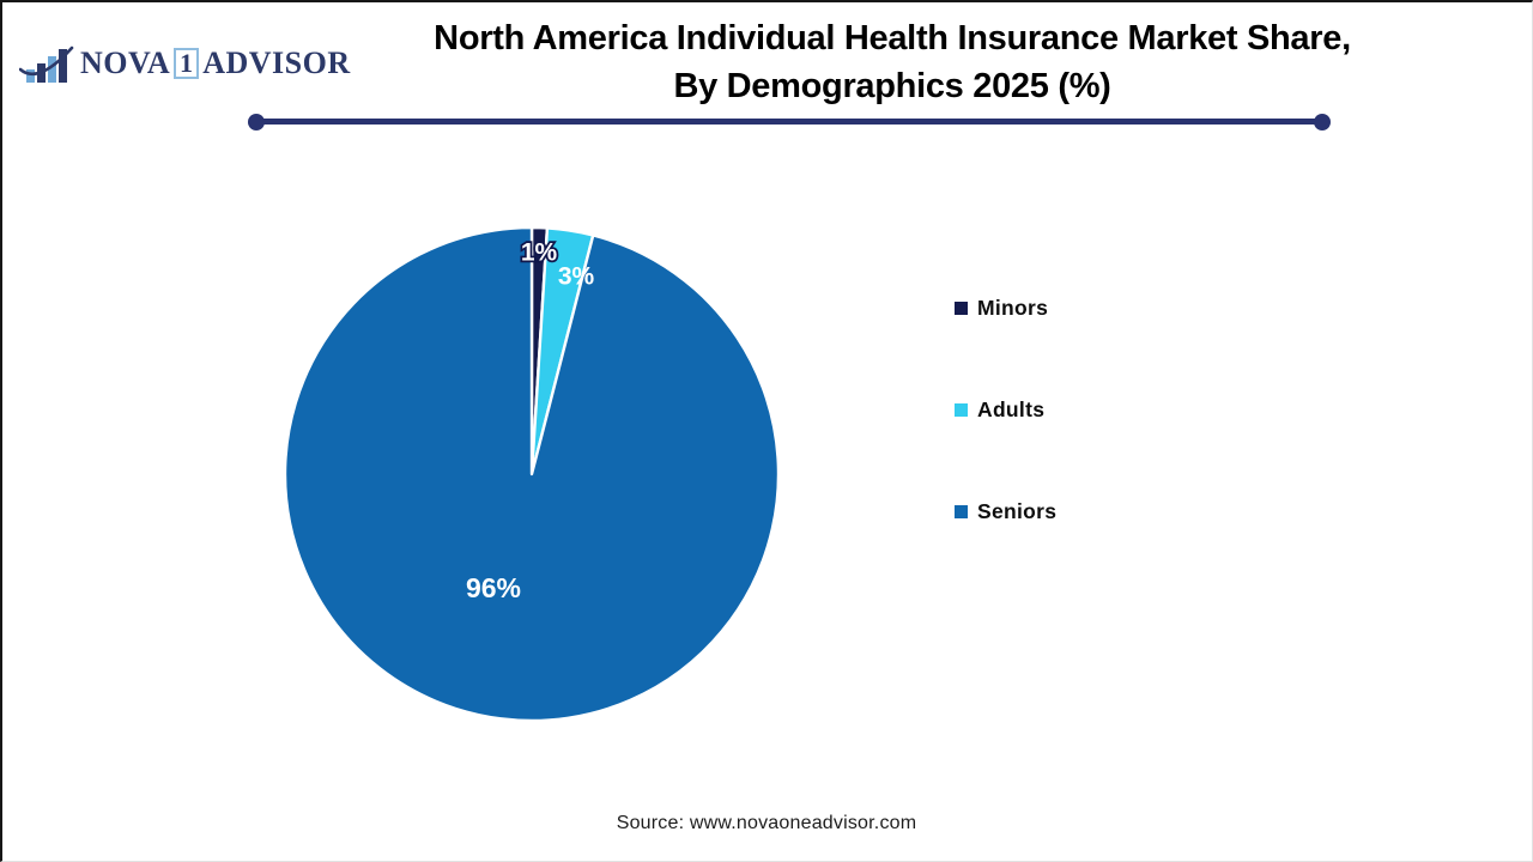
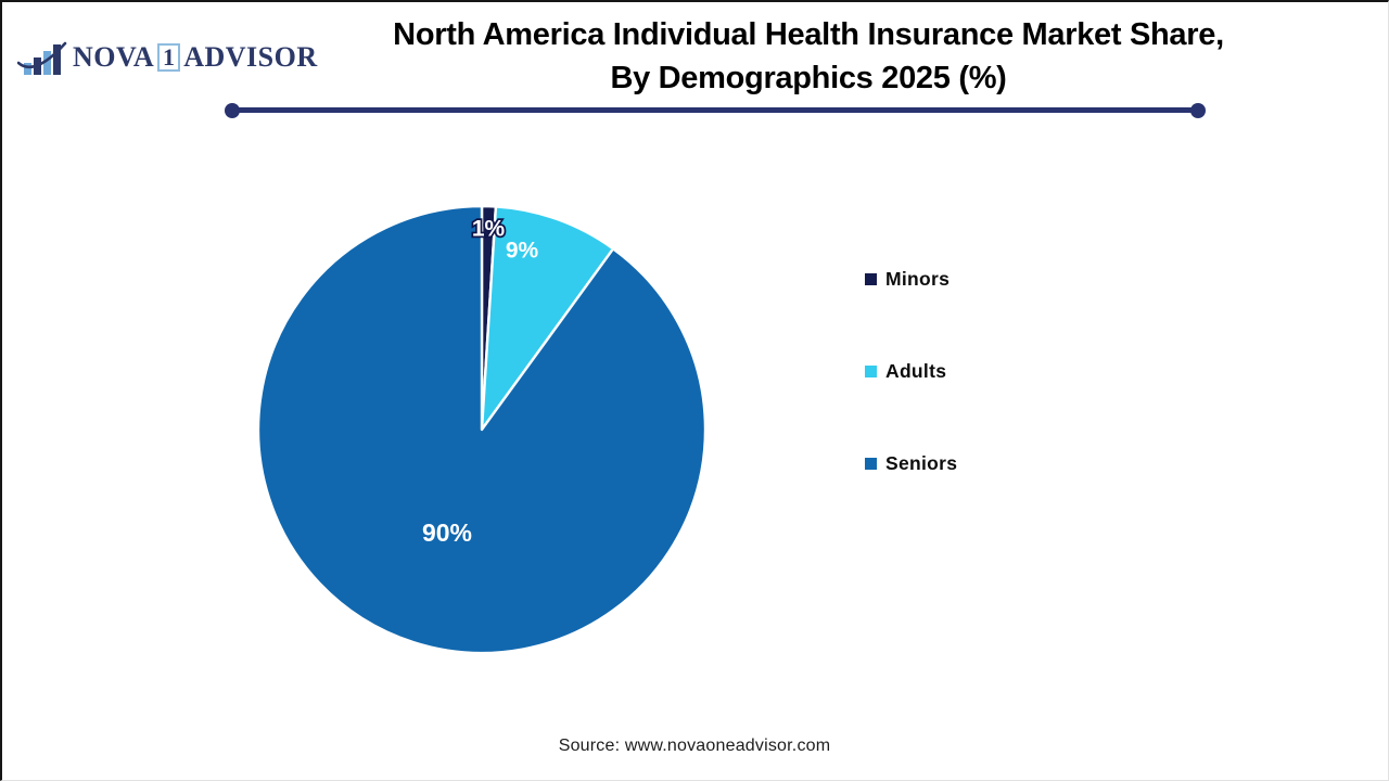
Adults: 3% -> 9%
Seniors: 96% -> 90%
